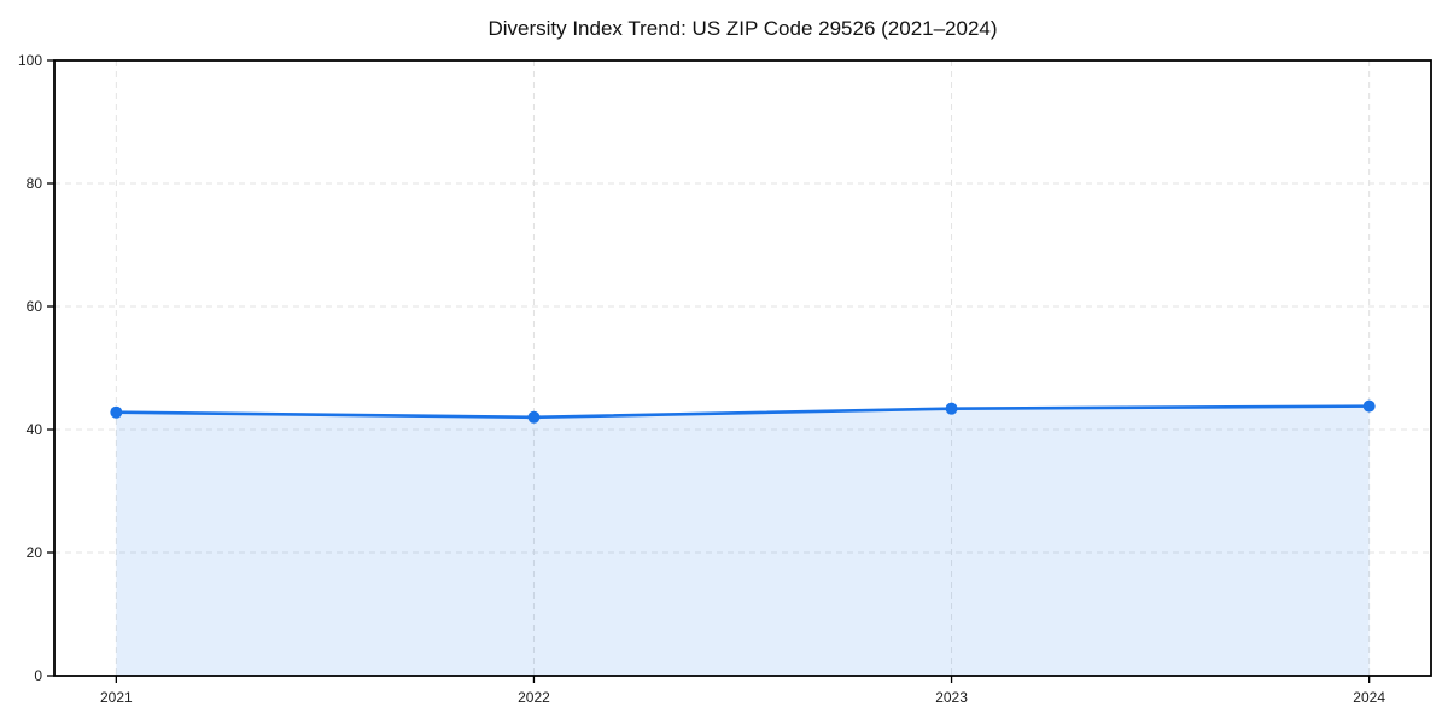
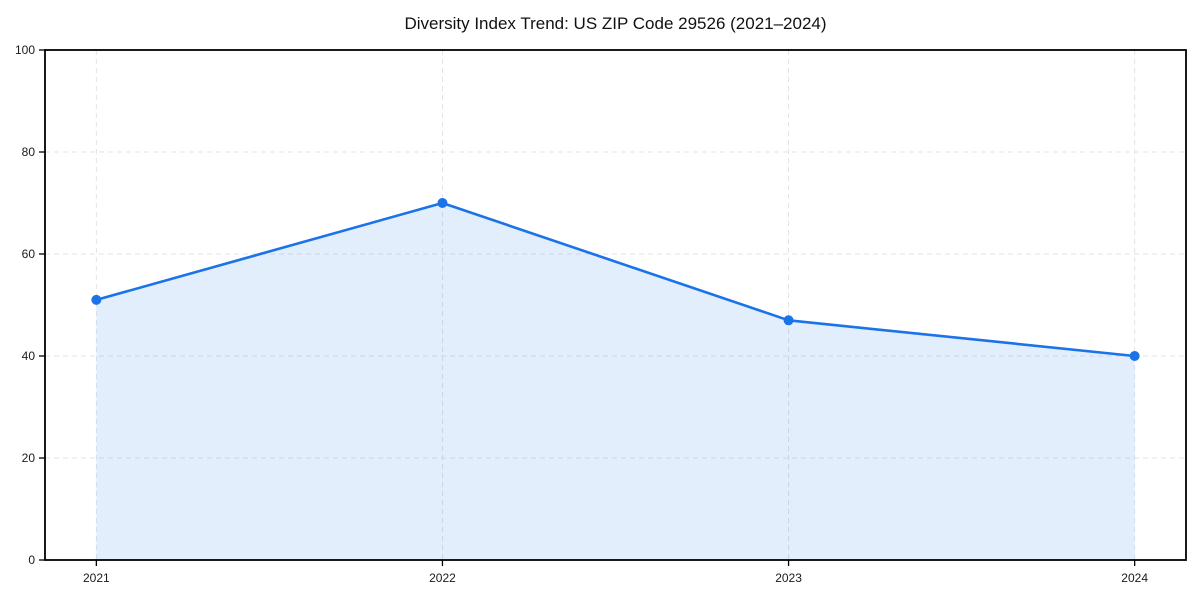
2021: 43 -> 51
2022: 42 -> 70
2023: 43 -> 47
2024: 44 -> 40
